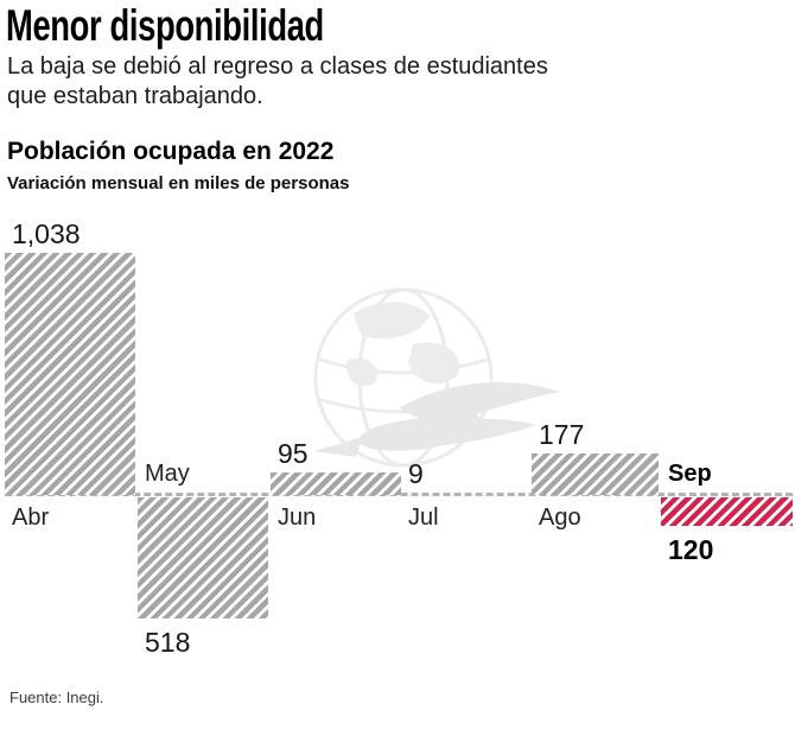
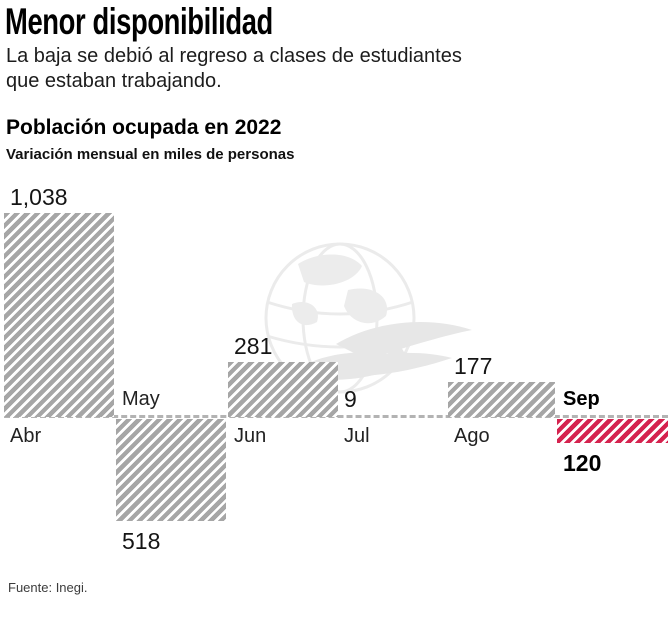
Jun: 95 -> 281
